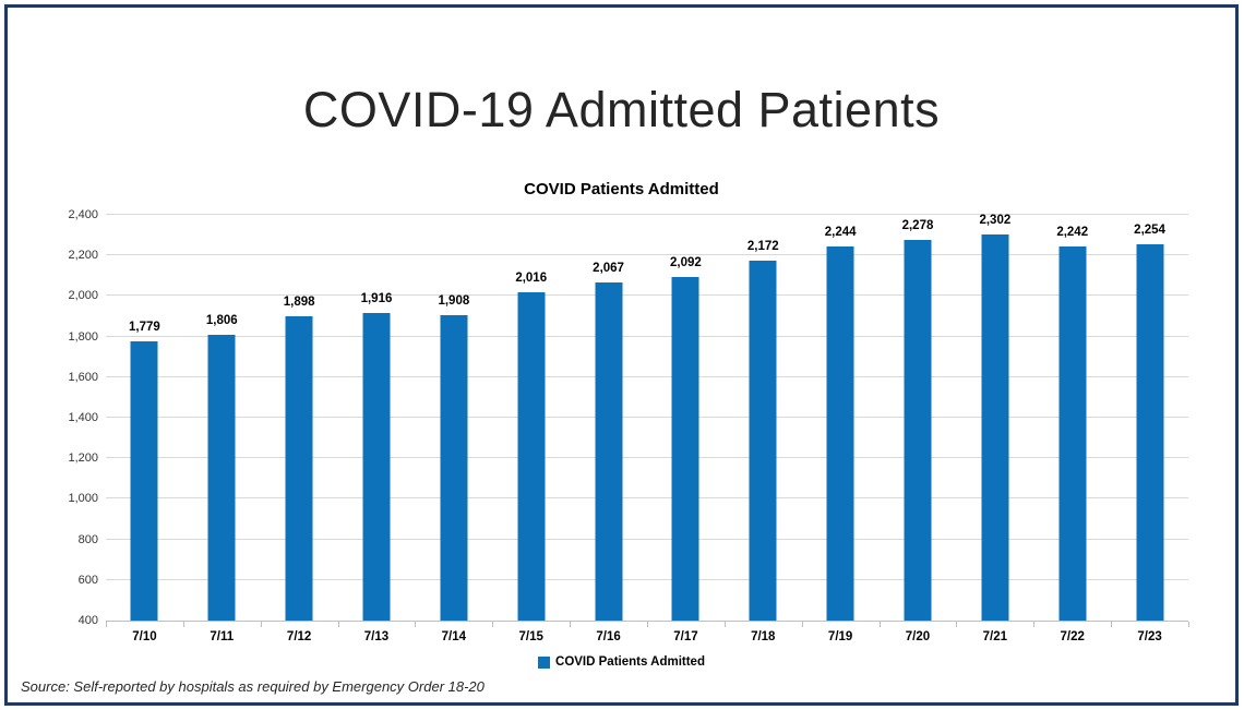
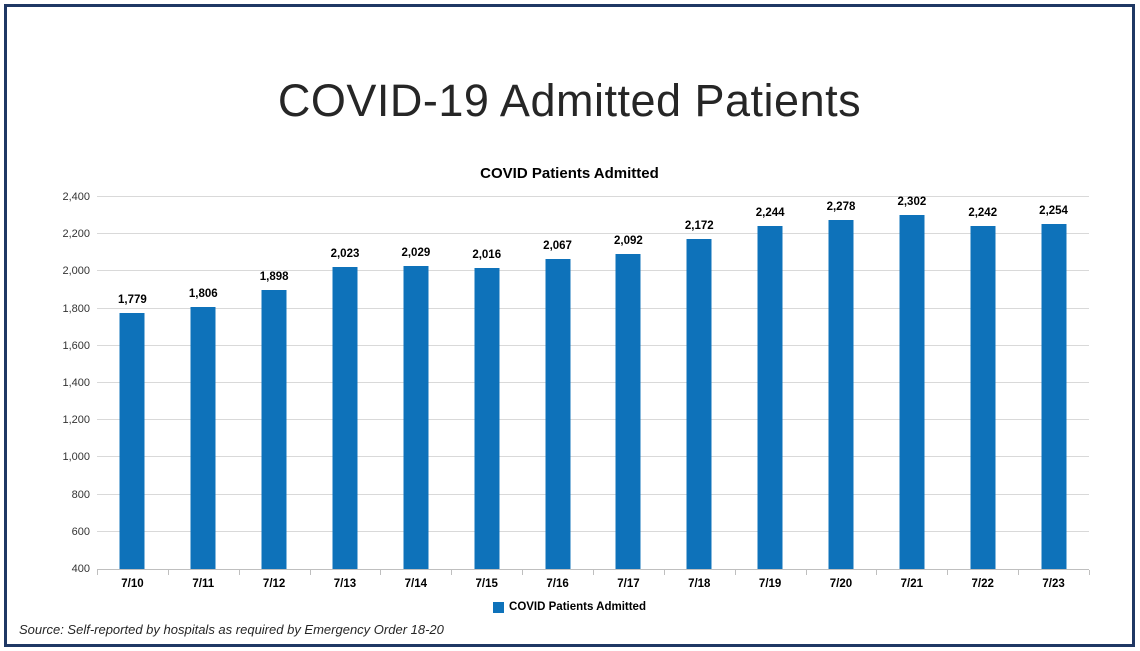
7/13: 1,916 -> 2,023
7/14: 1,908 -> 2,029
